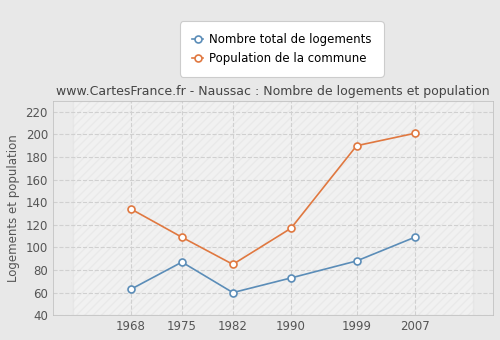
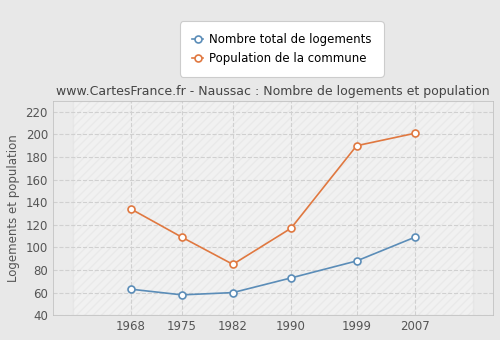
Nombre total de logements/1975: 87 -> 58
